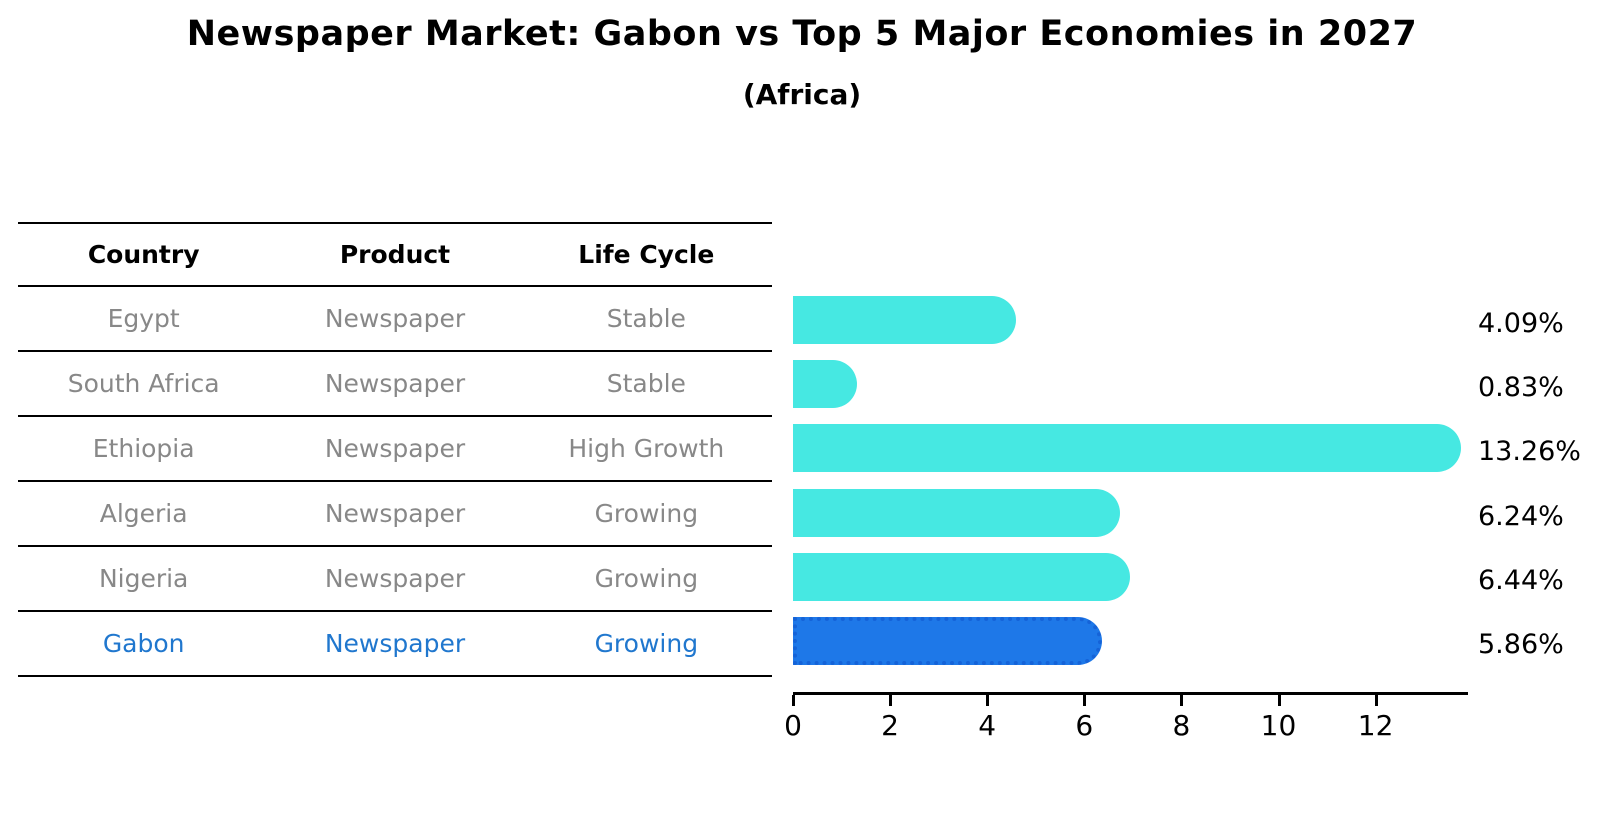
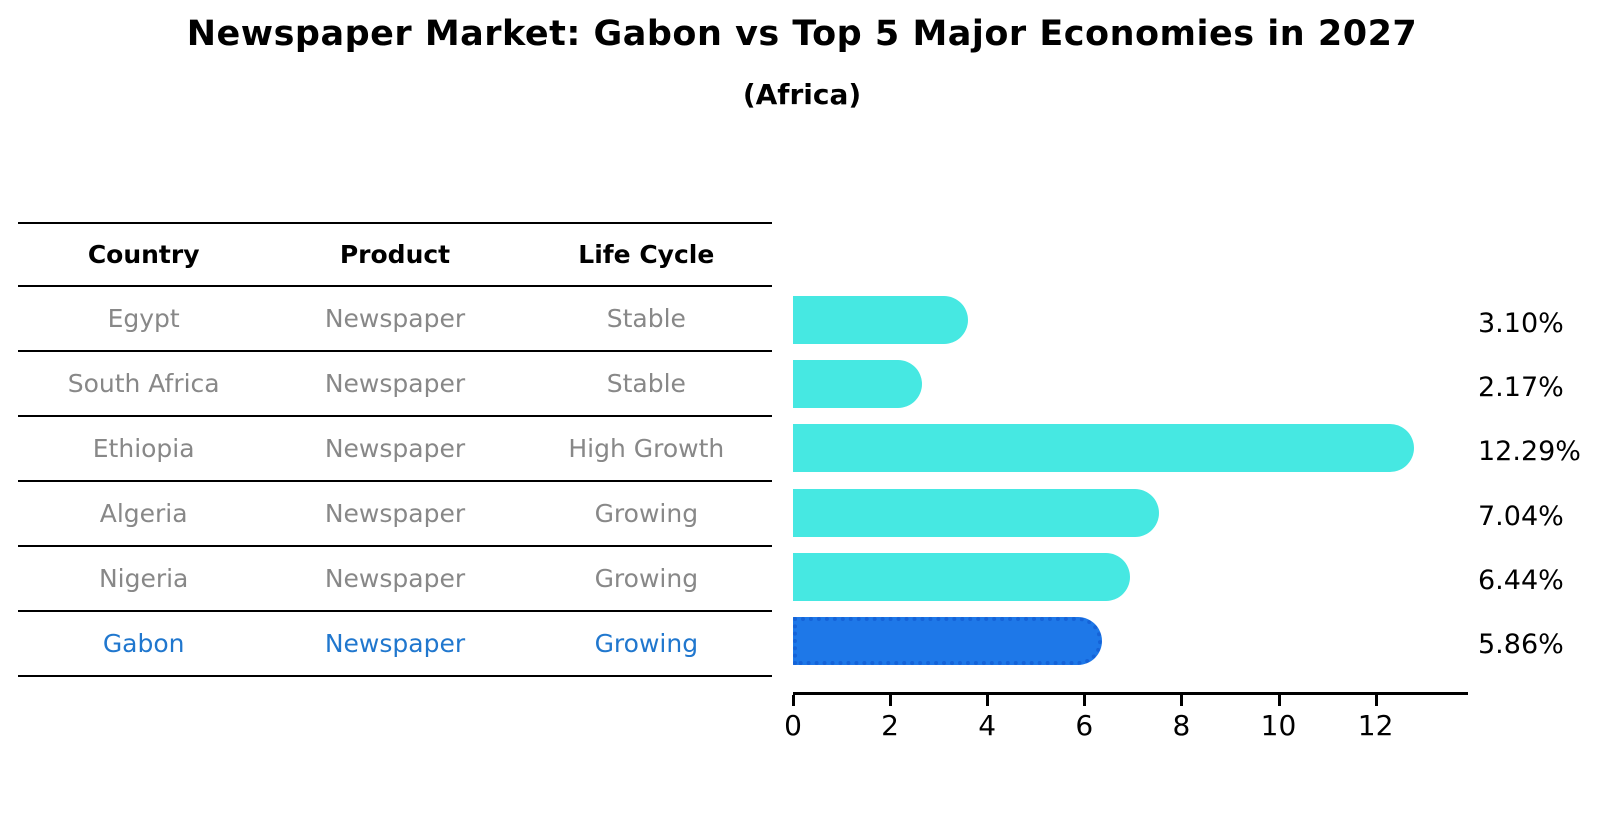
Egypt: 4.09% -> 3.10%
South Africa: 0.83% -> 2.17%
Ethiopia: 13.26% -> 12.29%
Algeria: 6.24% -> 7.04%
